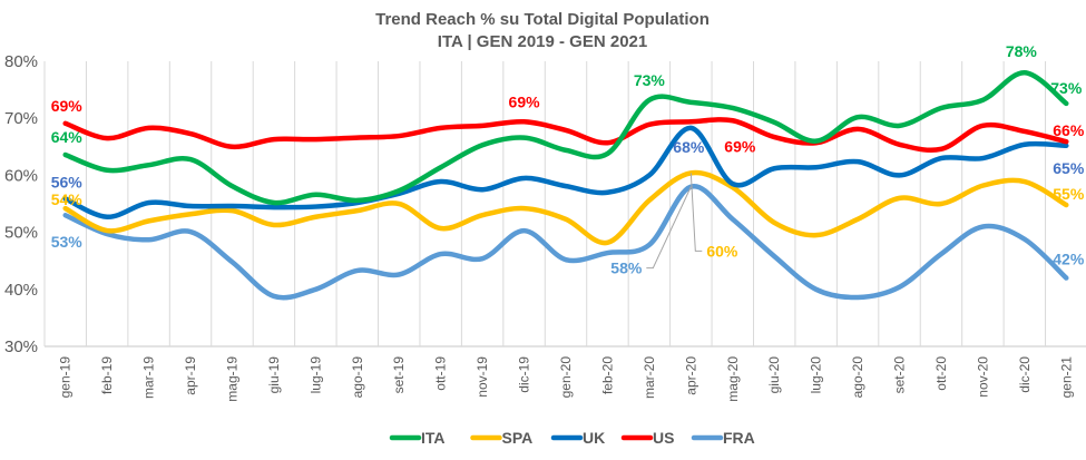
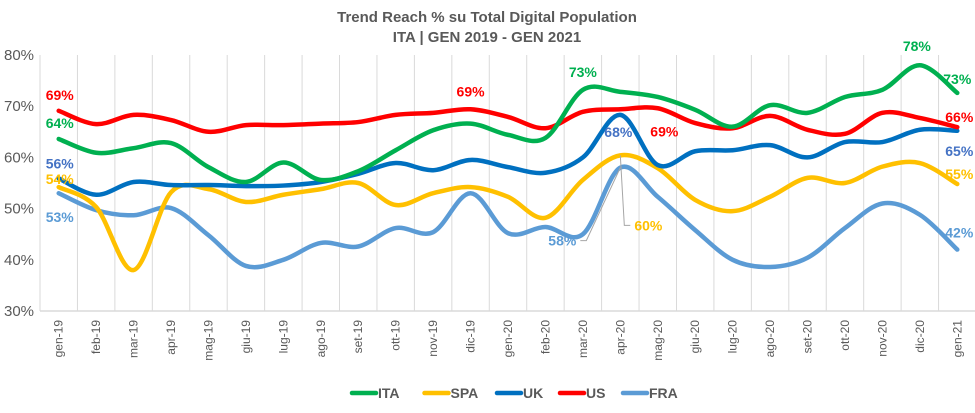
SPA/mar-19: 52% -> 38%
ITA/lug-19: 57% -> 59%
FRA/dic-19: 50% -> 53%
FRA/mar-20: 48% -> 45%
